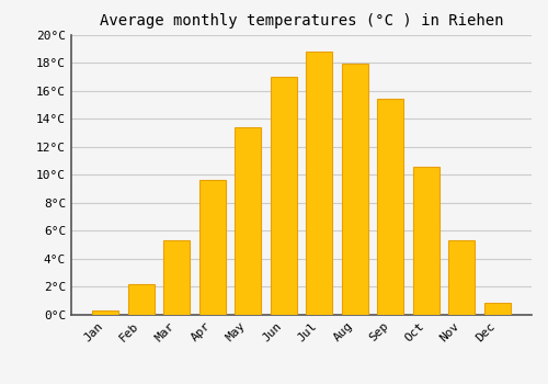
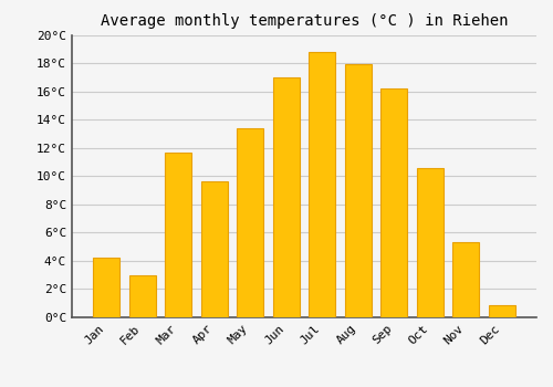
Jan: 0.3°C -> 4.2°C
Feb: 2.2°C -> 3.0°C
Mar: 5.3°C -> 11.7°C
Sep: 15.4°C -> 16.2°C
